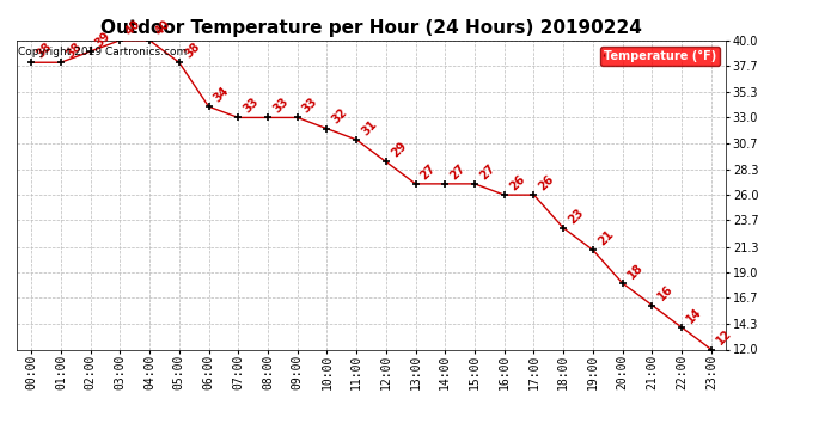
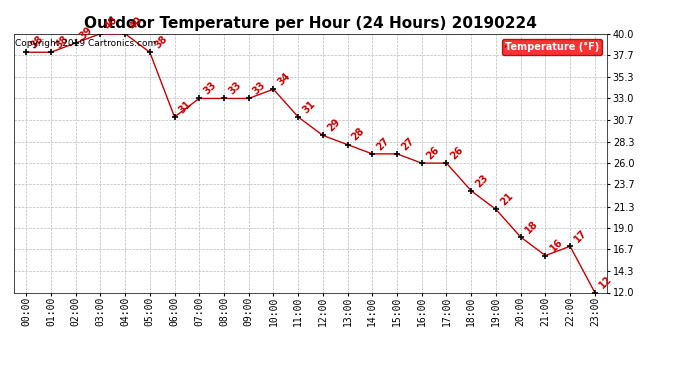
06:00: 34 -> 31
10:00: 32 -> 34
13:00: 27 -> 28
22:00: 14 -> 17
